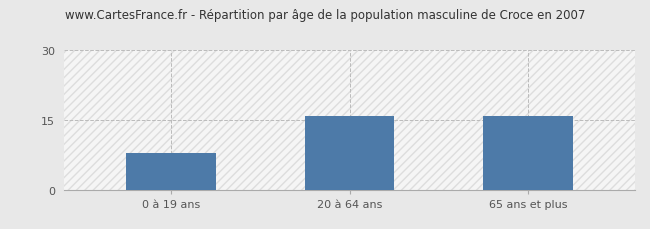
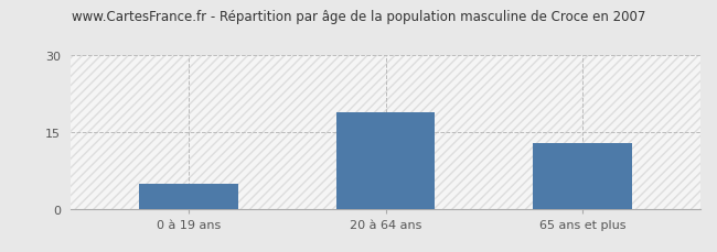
0 à 19 ans: 8 -> 5
20 à 64 ans: 16 -> 19
65 ans et plus: 16 -> 13
